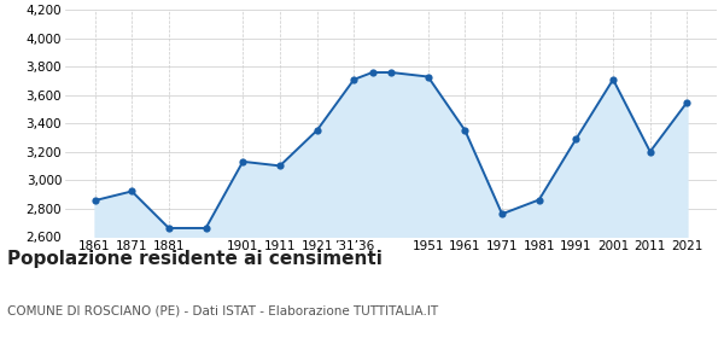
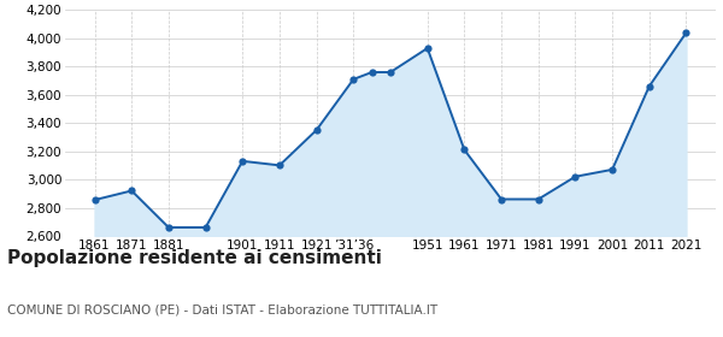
1951: 3,730 -> 3,930
1961: 3,350 -> 3,210
1971: 2,760 -> 2,860
1991: 3,290 -> 3,020
2001: 3,710 -> 3,070
2011: 3,200 -> 3,660
2021: 3,550 -> 4,040
